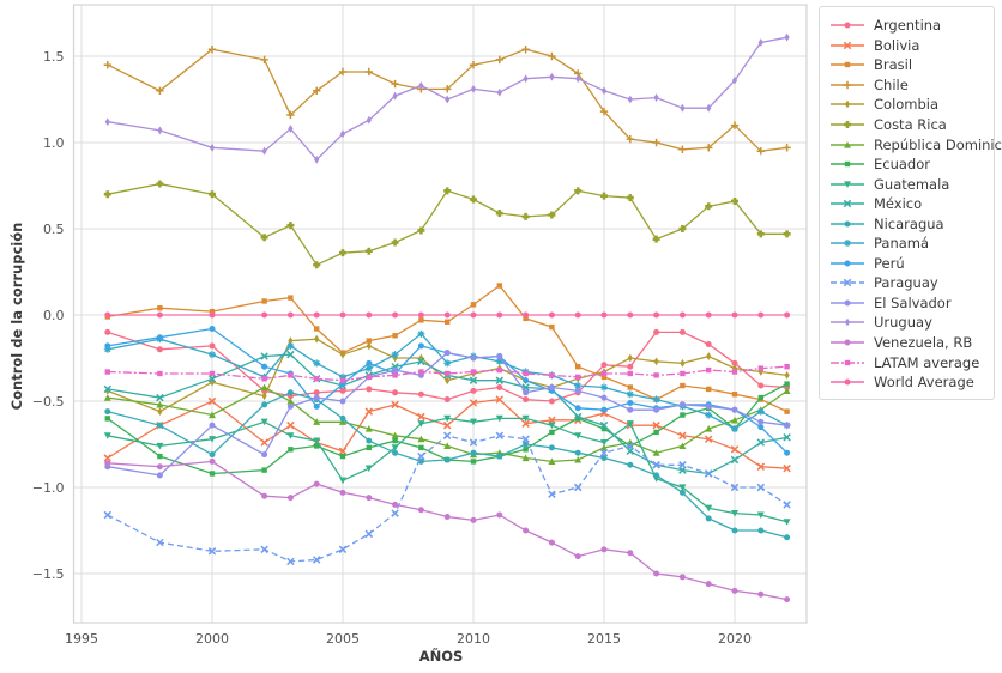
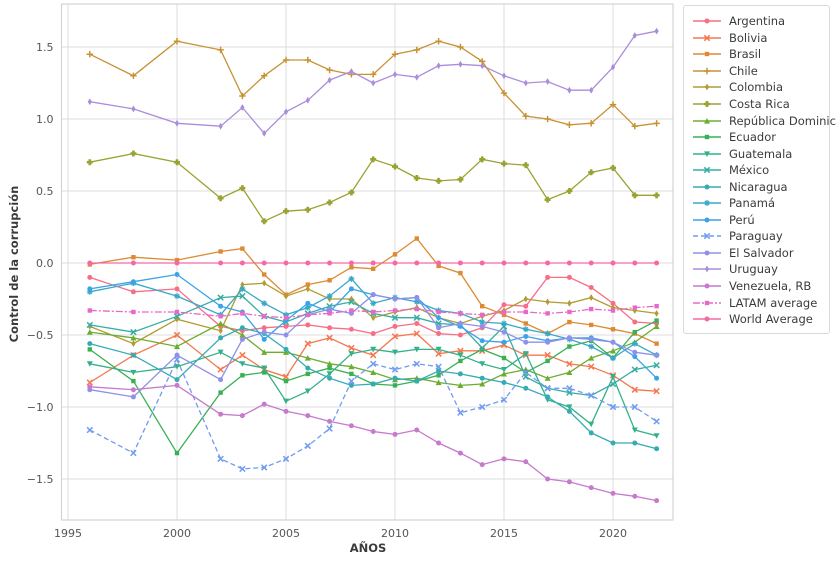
Ecuador/2000: -0.92 -> -1.32
Paraguay/2000: -1.37 -> -0.67
México/2015: -0.64 -> -0.44
Paraguay/2015: -0.80 -> -0.95
Guatemala/2020: -1.15 -> -0.79
